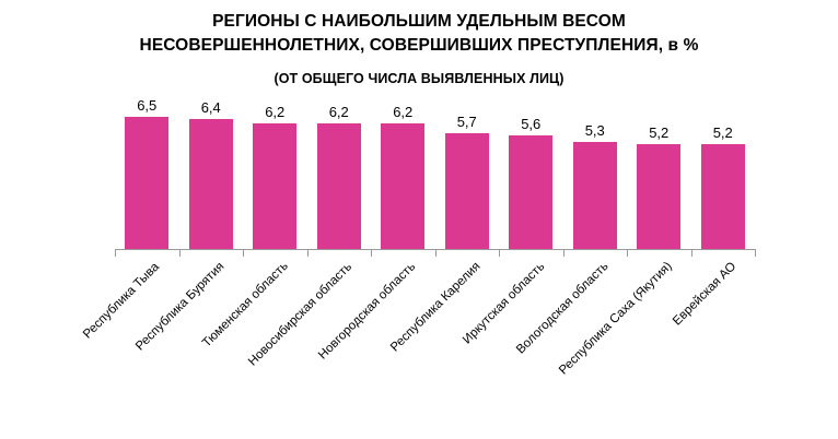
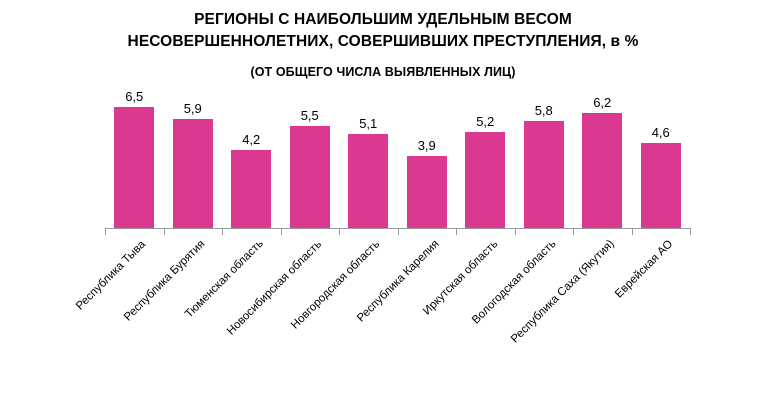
Республика Бурятия: 6,4 -> 5,9
Тюменская область: 6,2 -> 4,2
Новосибирская область: 6,2 -> 5,5
Новгородская область: 6,2 -> 5,1
Республика Карелия: 5,7 -> 3,9
Иркутская область: 5,6 -> 5,2
Вологодская область: 5,3 -> 5,8
Республика Саха (Якутия): 5,2 -> 6,2
Еврейская АО: 5,2 -> 4,6
